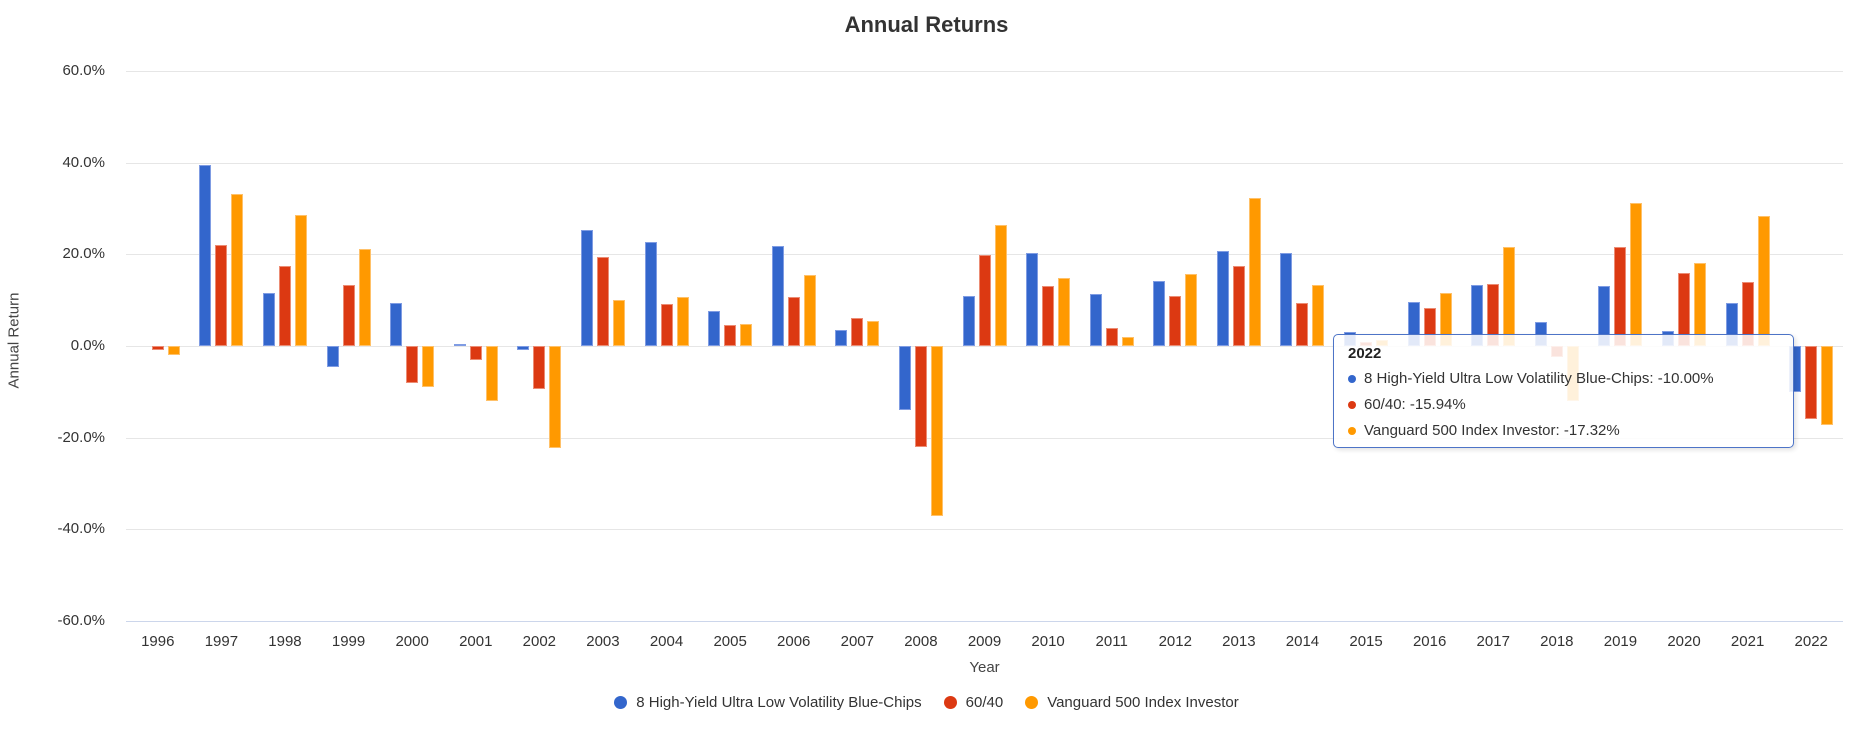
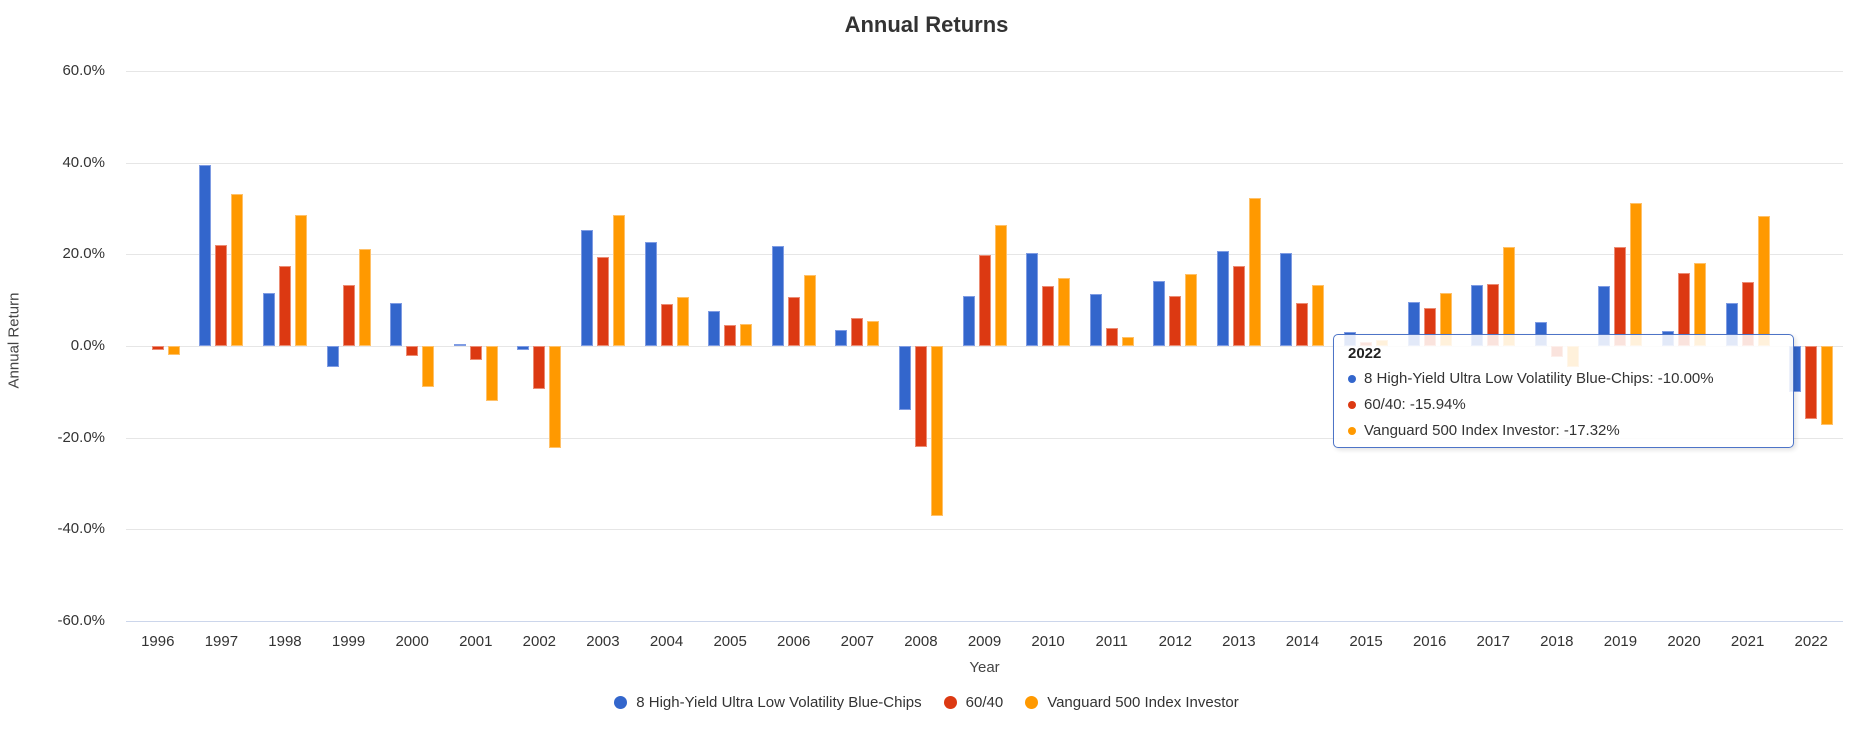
60/40/2000: -8% -> -2%
Vanguard 500 Index Investor/2003: 10% -> 28%
Vanguard 500 Index Investor/2018: -12% -> -4%
